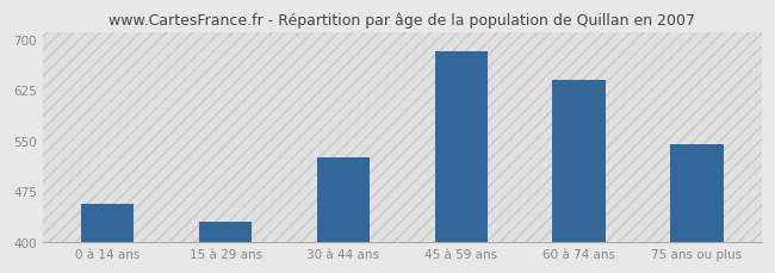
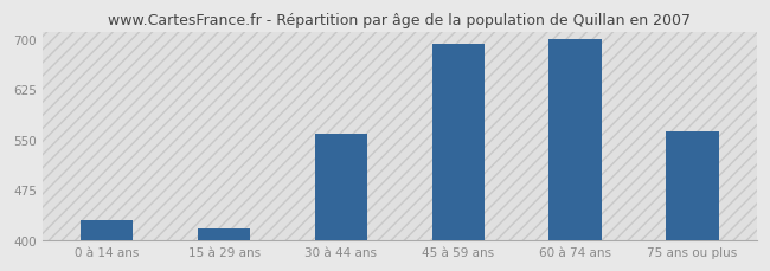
0 à 14 ans: 456 -> 430
15 à 29 ans: 430 -> 418
30 à 44 ans: 526 -> 558
45 à 59 ans: 682 -> 693
60 à 74 ans: 640 -> 700
75 ans ou plus: 544 -> 562
